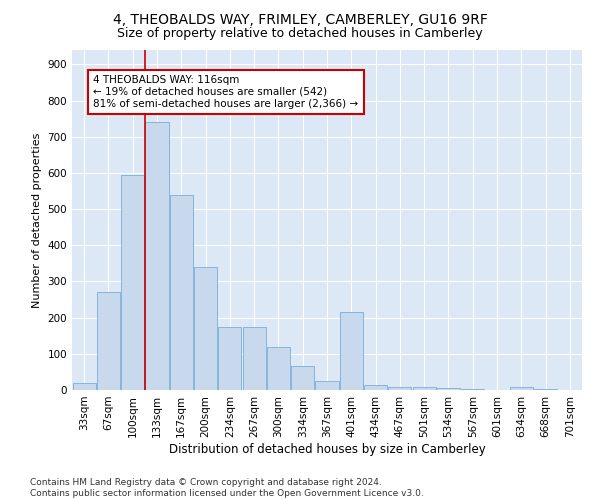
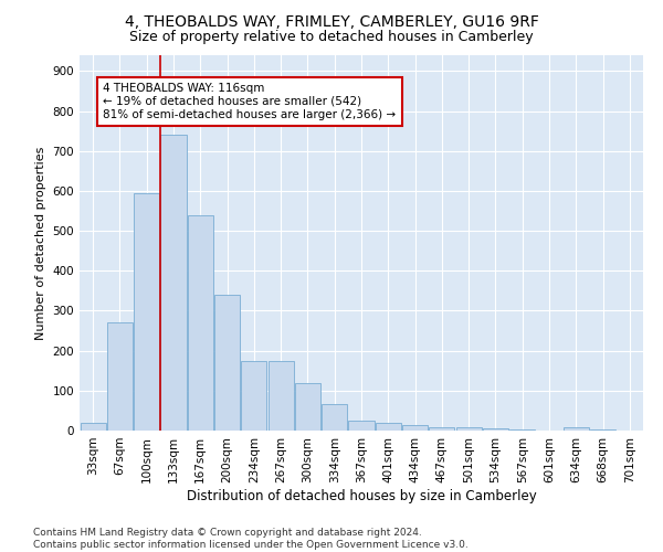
401sqm: 215 -> 20
